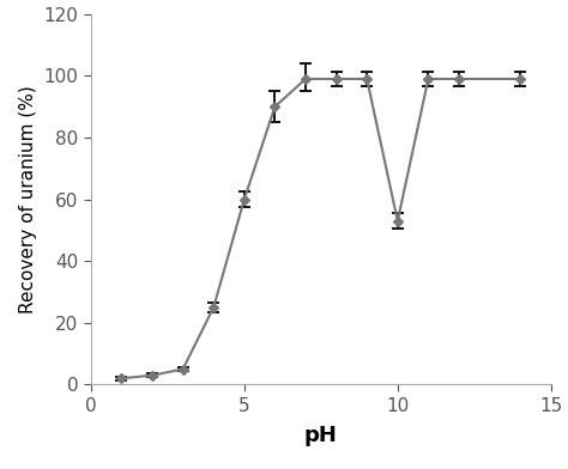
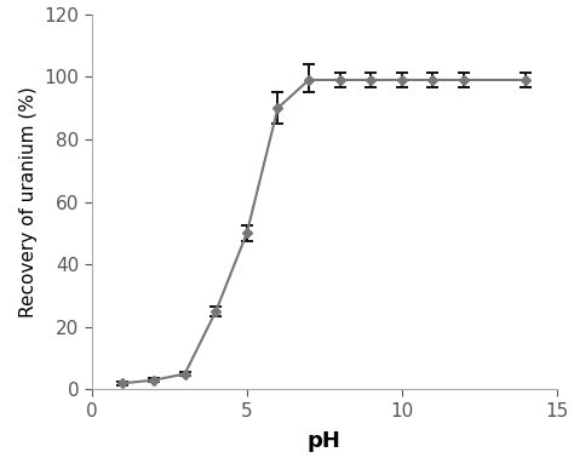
5: 60 -> 50
10: 53 -> 99
